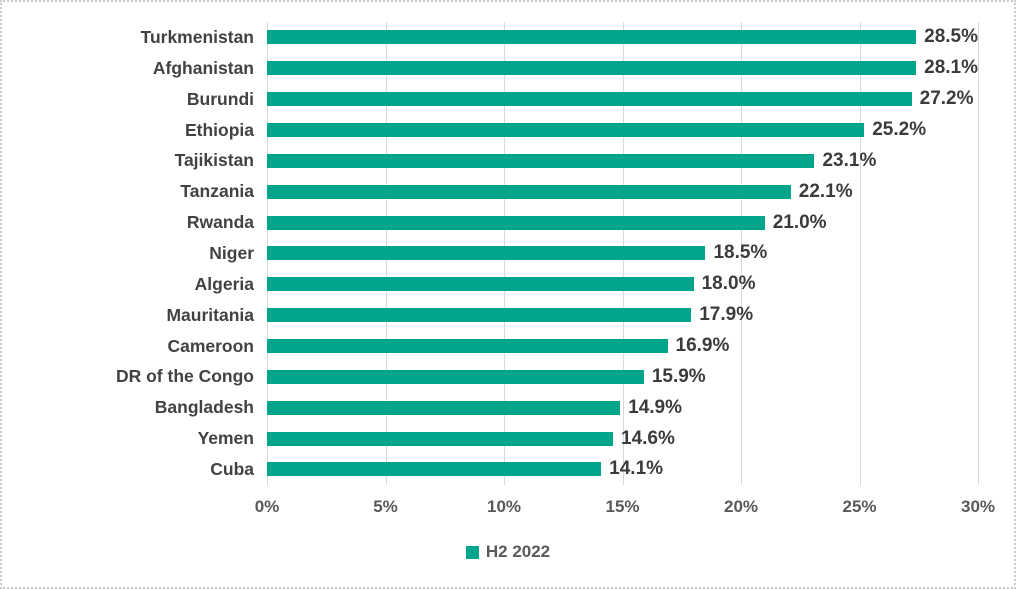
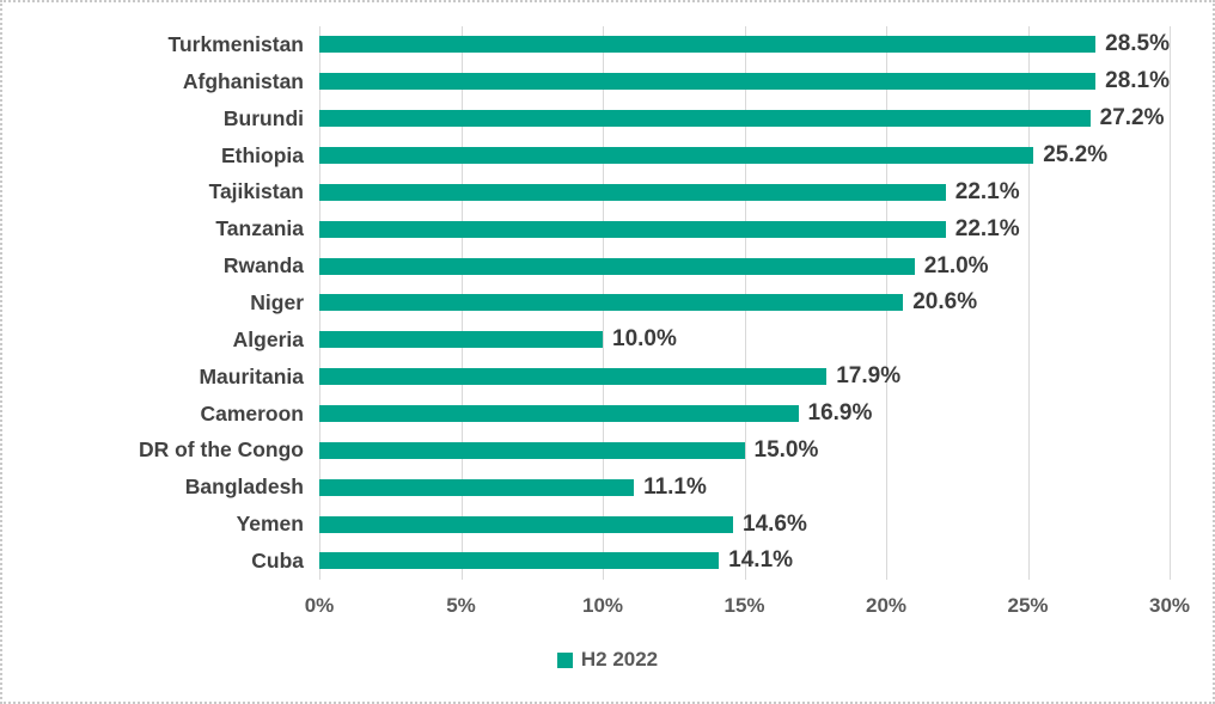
Tajikistan: 23.1% -> 22.1%
Niger: 18.5% -> 20.6%
Algeria: 18.0% -> 10.0%
DR of the Congo: 15.9% -> 15.0%
Bangladesh: 14.9% -> 11.1%
